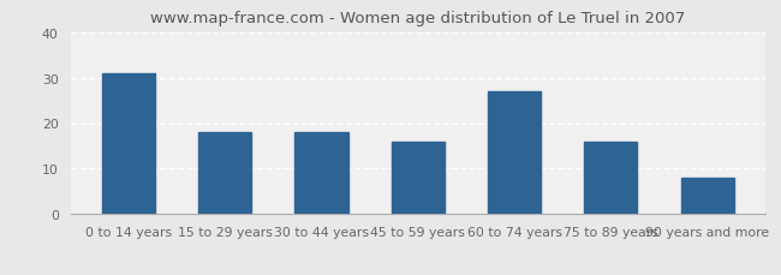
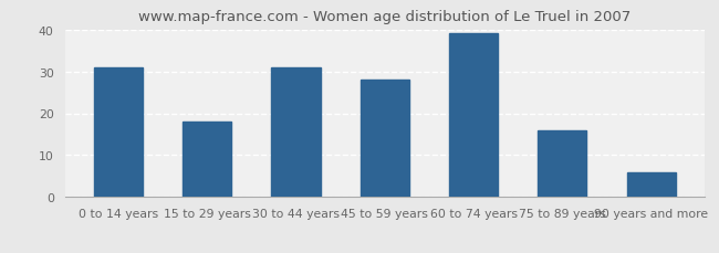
30 to 44 years: 18 -> 31
45 to 59 years: 16 -> 28
60 to 74 years: 27 -> 39
90 years and more: 8 -> 6
